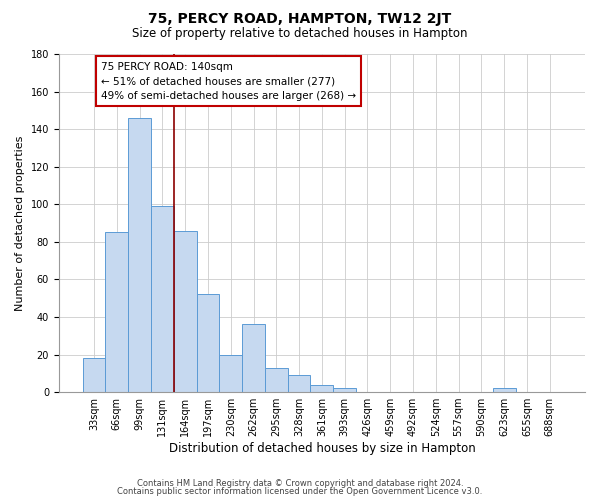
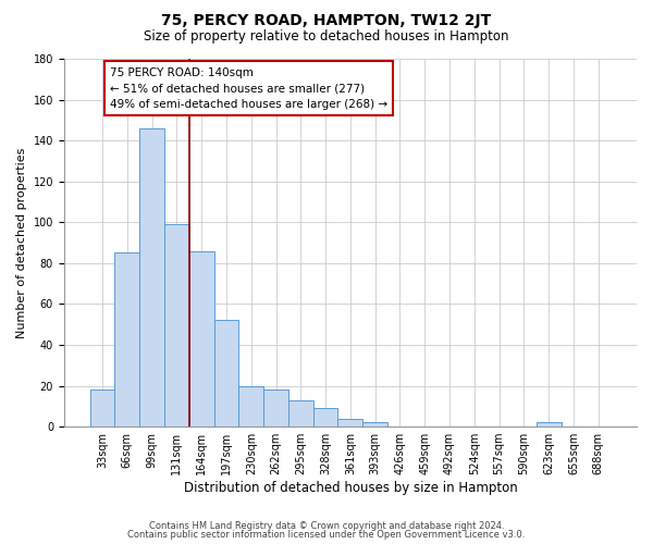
262sqm: 36 -> 18
